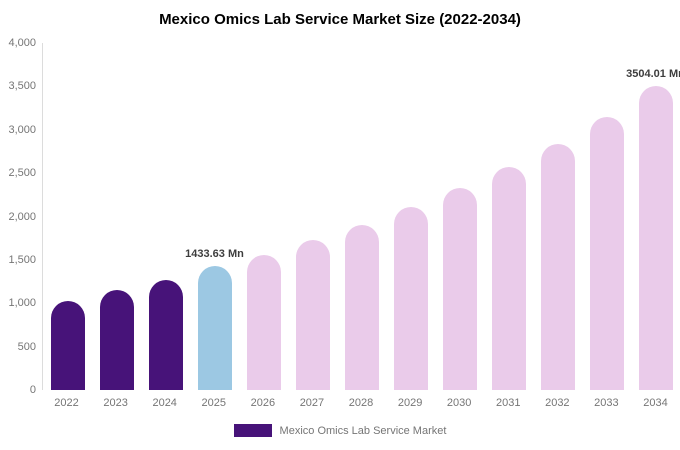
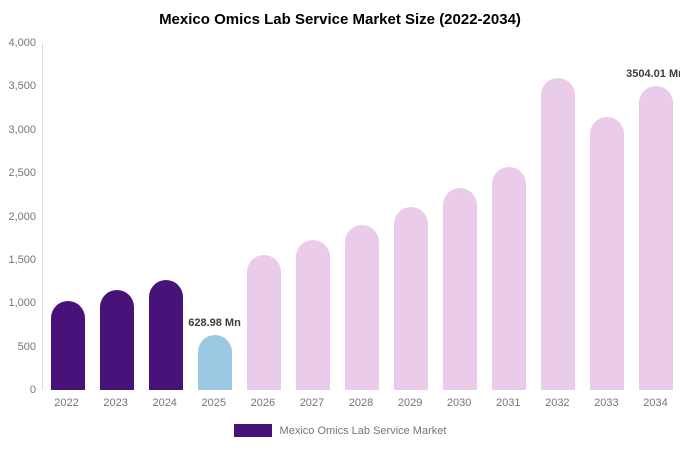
2025: 1433.63 -> 628.98
2032: 2800 -> 3600
